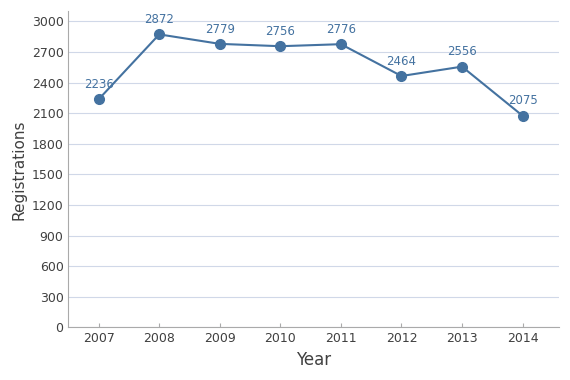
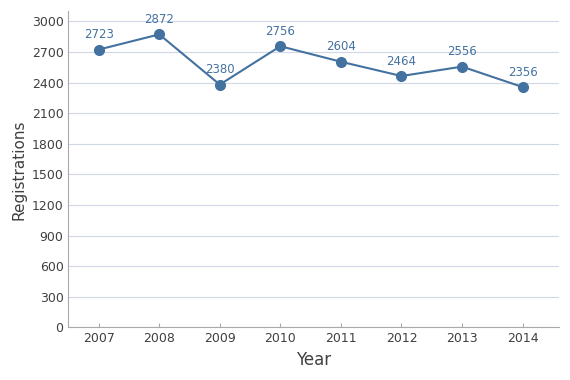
2007: 2236 -> 2723
2009: 2779 -> 2380
2011: 2776 -> 2604
2014: 2075 -> 2356
